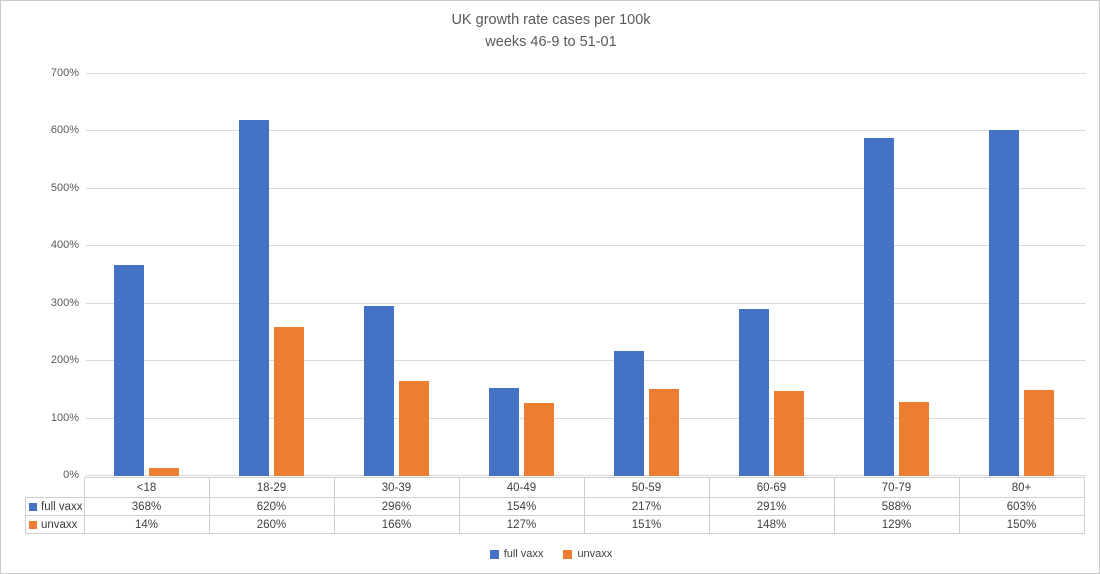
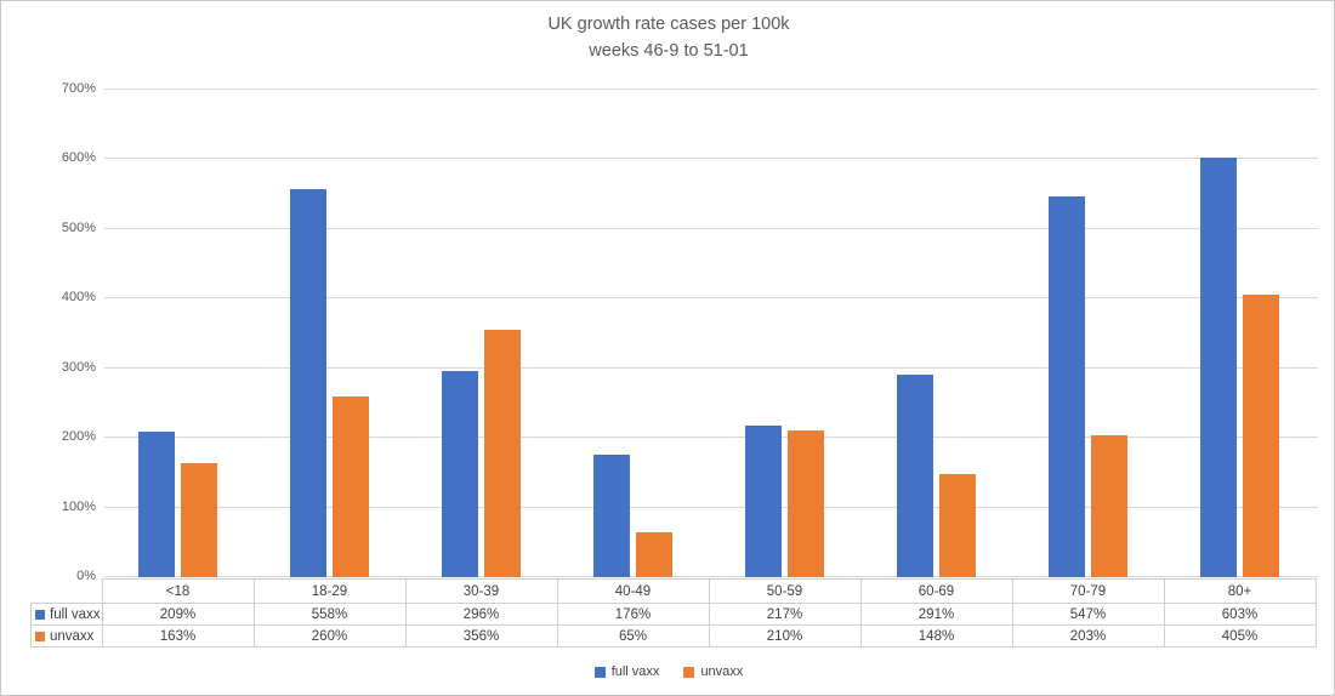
full vaxx/<18: 368% -> 209%
unvaxx/<18: 14% -> 163%
full vaxx/18-29: 620% -> 558%
unvaxx/30-39: 166% -> 356%
full vaxx/40-49: 154% -> 176%
unvaxx/40-49: 127% -> 65%
unvaxx/50-59: 151% -> 210%
full vaxx/70-79: 588% -> 547%
unvaxx/70-79: 129% -> 203%
unvaxx/80+: 150% -> 405%
